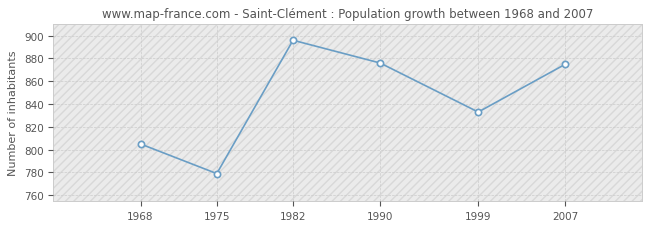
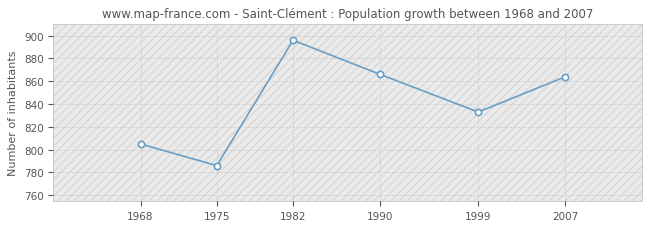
1975: 779 -> 786
1990: 876 -> 866
2007: 875 -> 864
